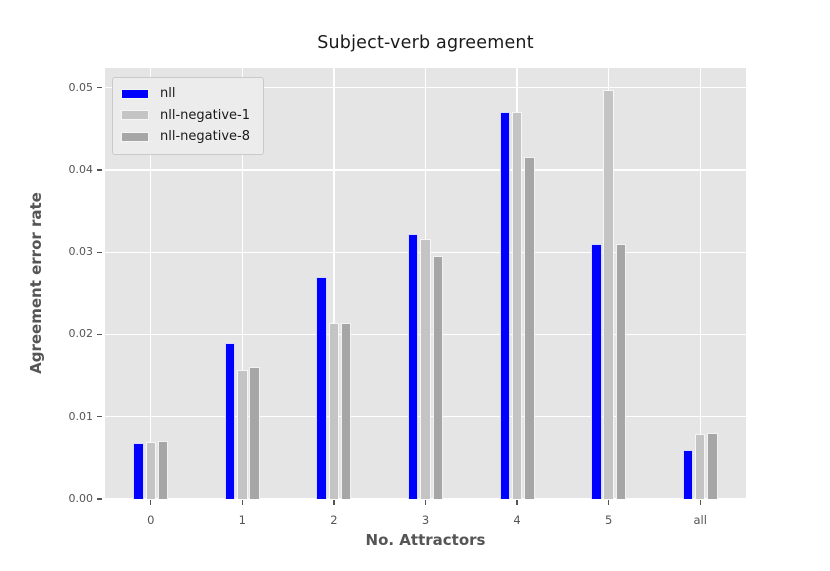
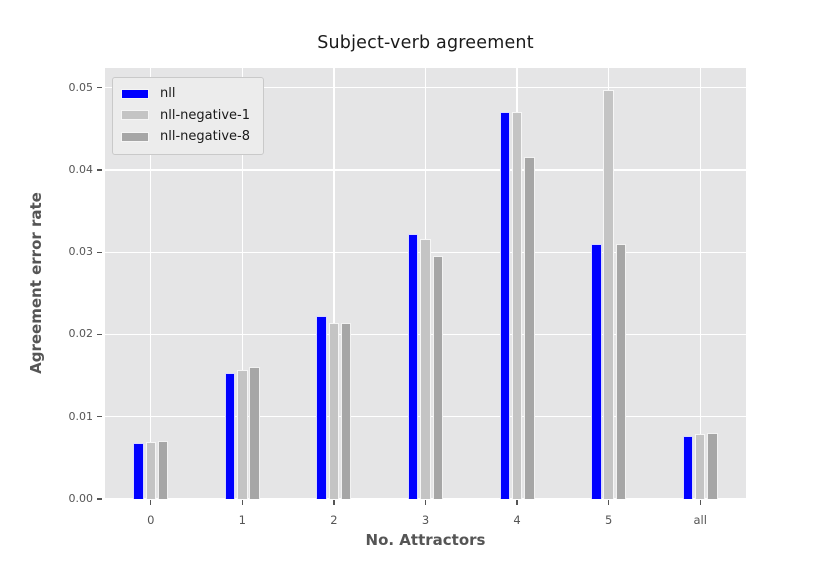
nll/1: 0.019 -> 0.015
nll/2: 0.027 -> 0.022
nll/all: 0.006 -> 0.008
